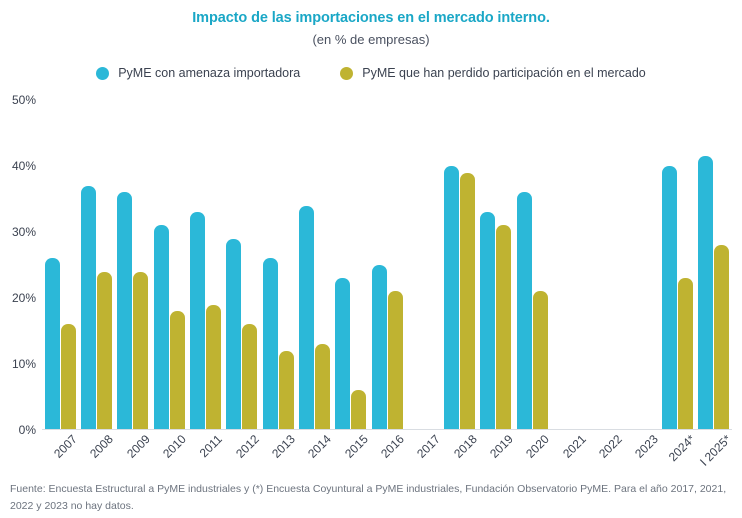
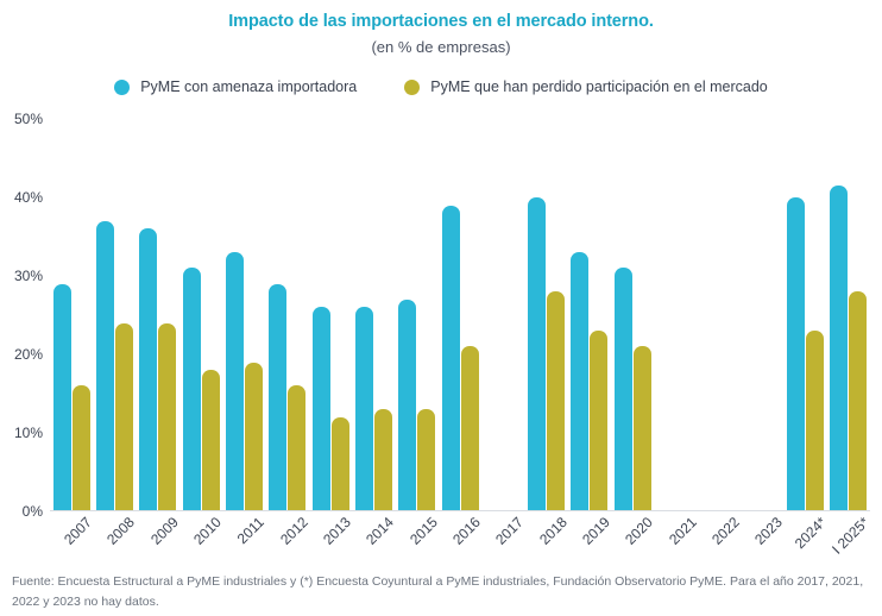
PyME con amenaza importadora/2007: 26% -> 29%
PyME con amenaza importadora/2014: 34% -> 26%
PyME con amenaza importadora/2015: 23% -> 27%
PyME que han perdido participación en el mercado/2015: 6% -> 13%
PyME con amenaza importadora/2016: 25% -> 39%
PyME que han perdido participación en el mercado/2018: 39% -> 28%
PyME que han perdido participación en el mercado/2019: 31% -> 23%
PyME con amenaza importadora/2020: 36% -> 31%
